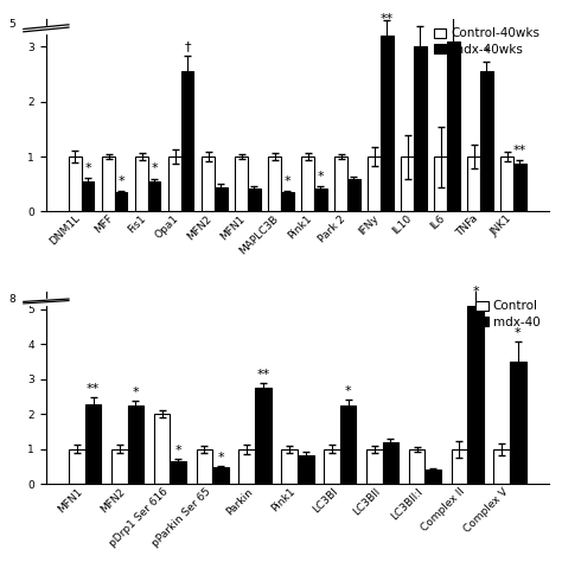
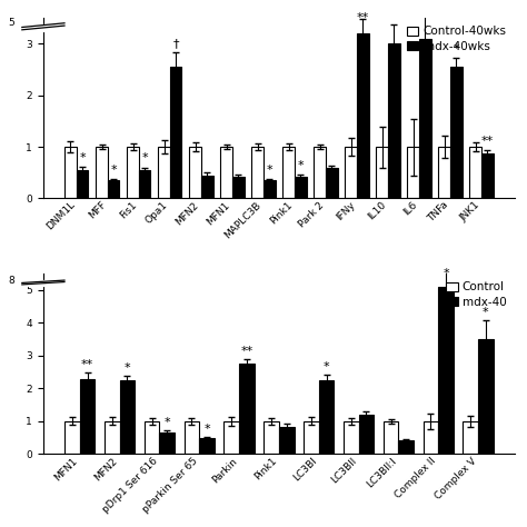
Control/pDrp1 Ser 616: 2 -> 1
